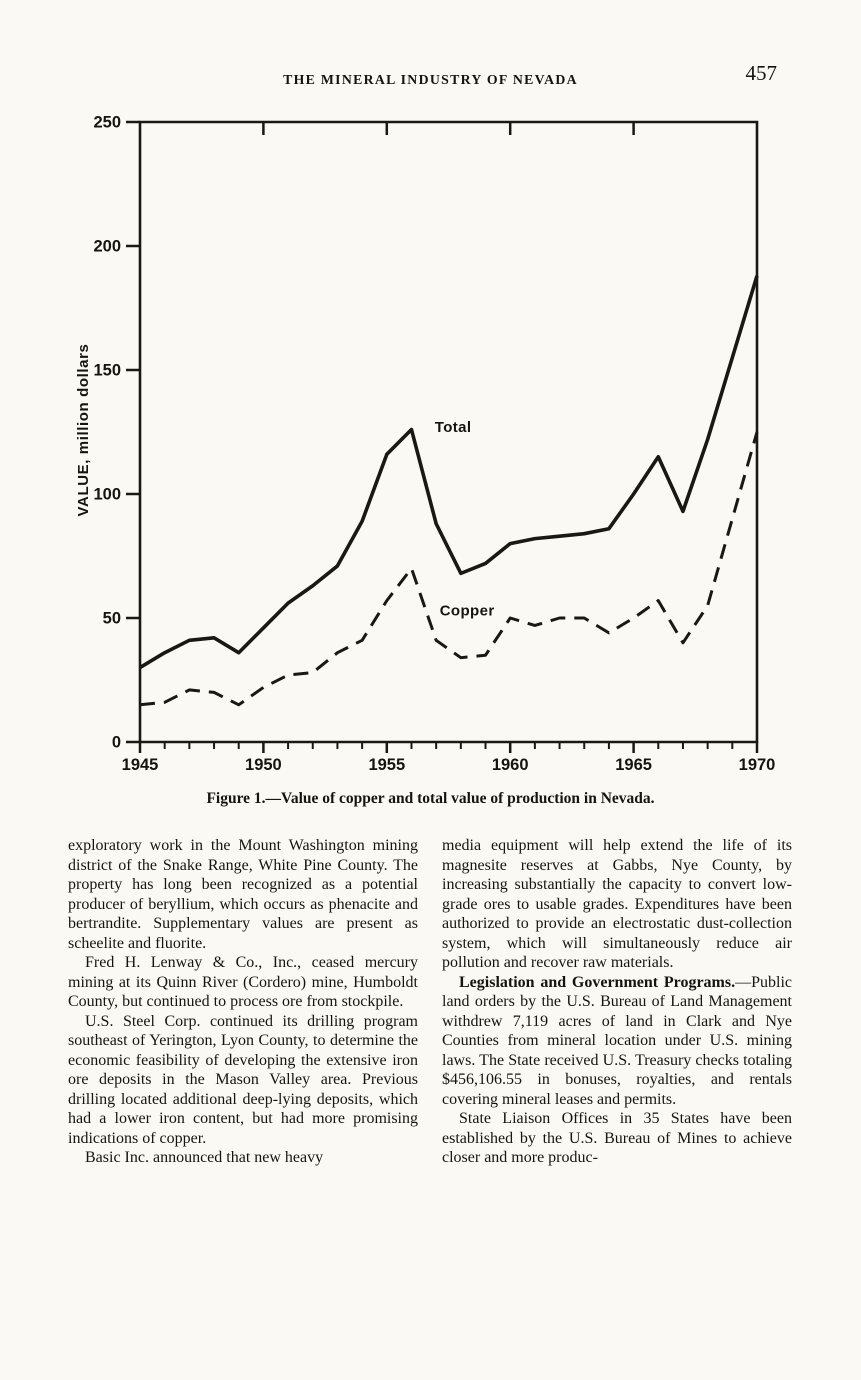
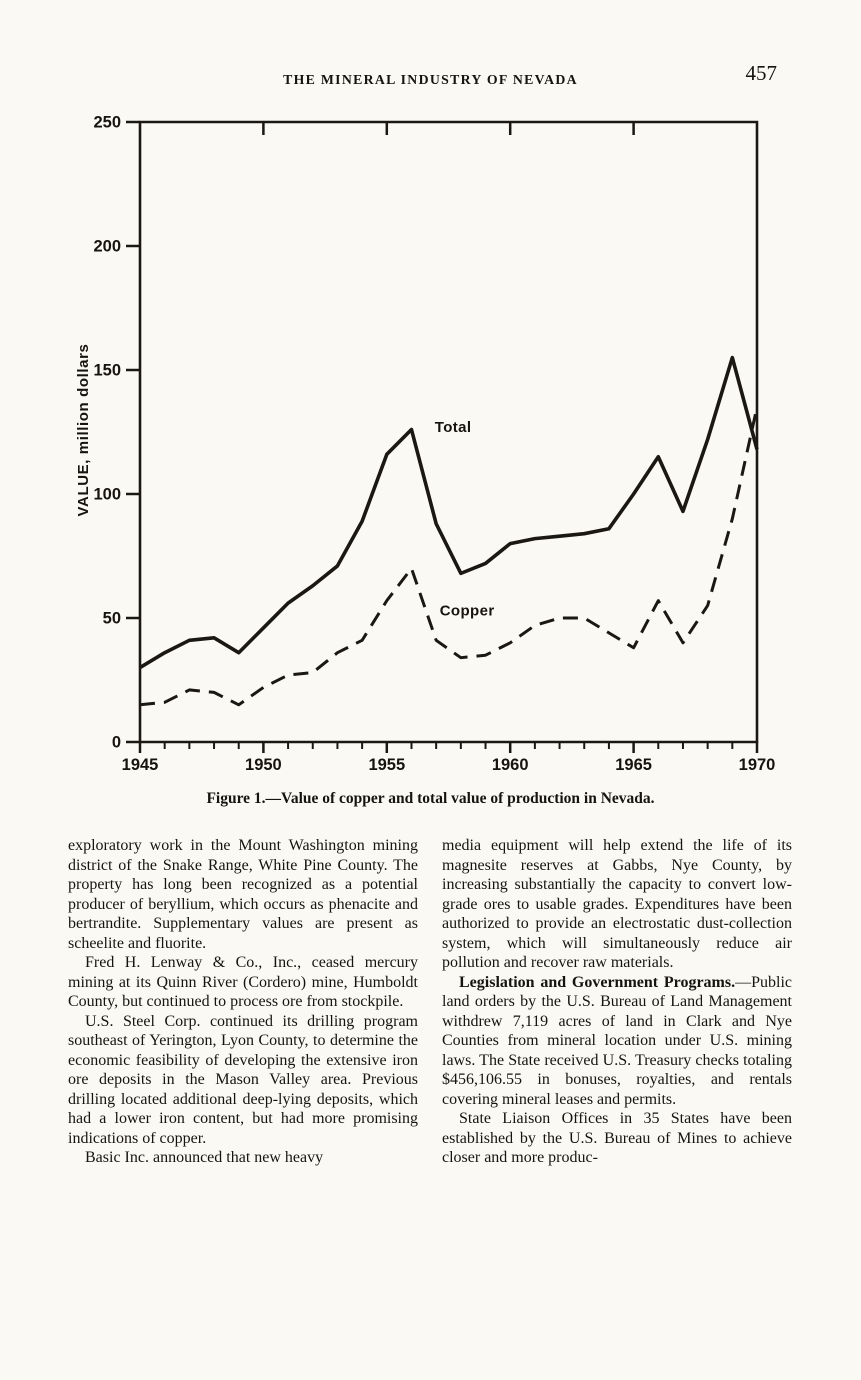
Copper/1960: 50 -> 40
Copper/1965: 50 -> 38
Total/1970: 188 -> 118
Copper/1970: 125 -> 135
